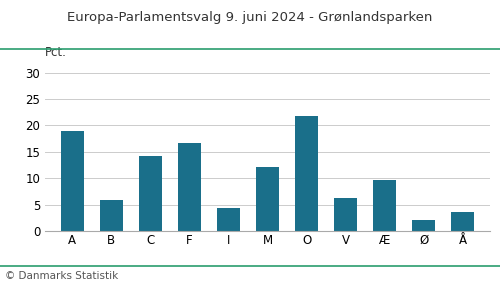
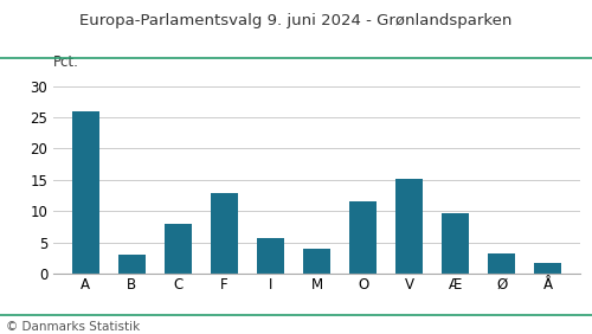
A: 19.0 -> 26.0
B: 6.0 -> 3.0
C: 14.2 -> 8.0
F: 16.6 -> 13.0
I: 4.4 -> 5.8
M: 12.2 -> 4.1
O: 21.8 -> 11.5
V: 6.2 -> 15.1
Ø: 2.2 -> 3.2
Å: 3.6 -> 1.7
